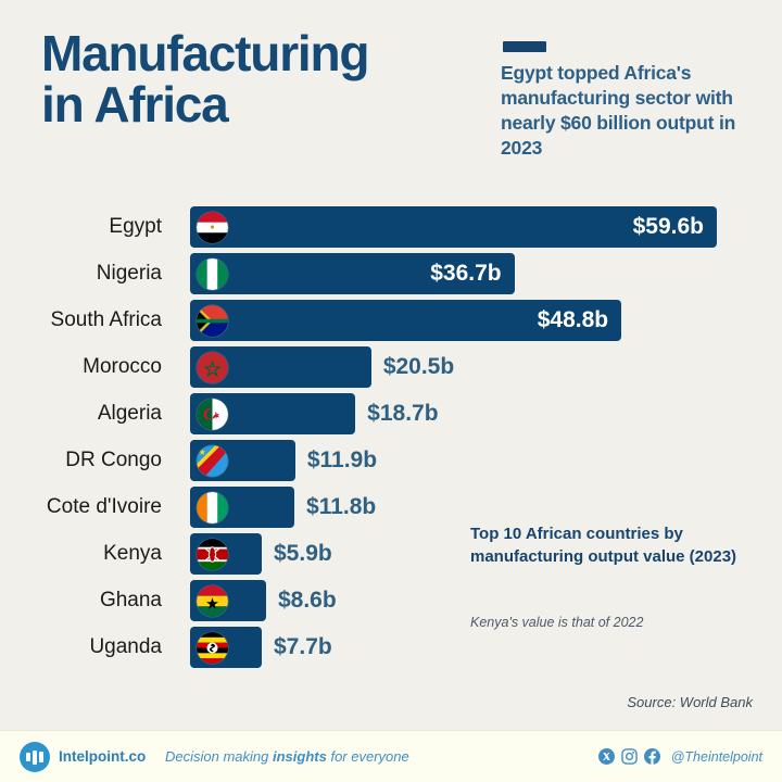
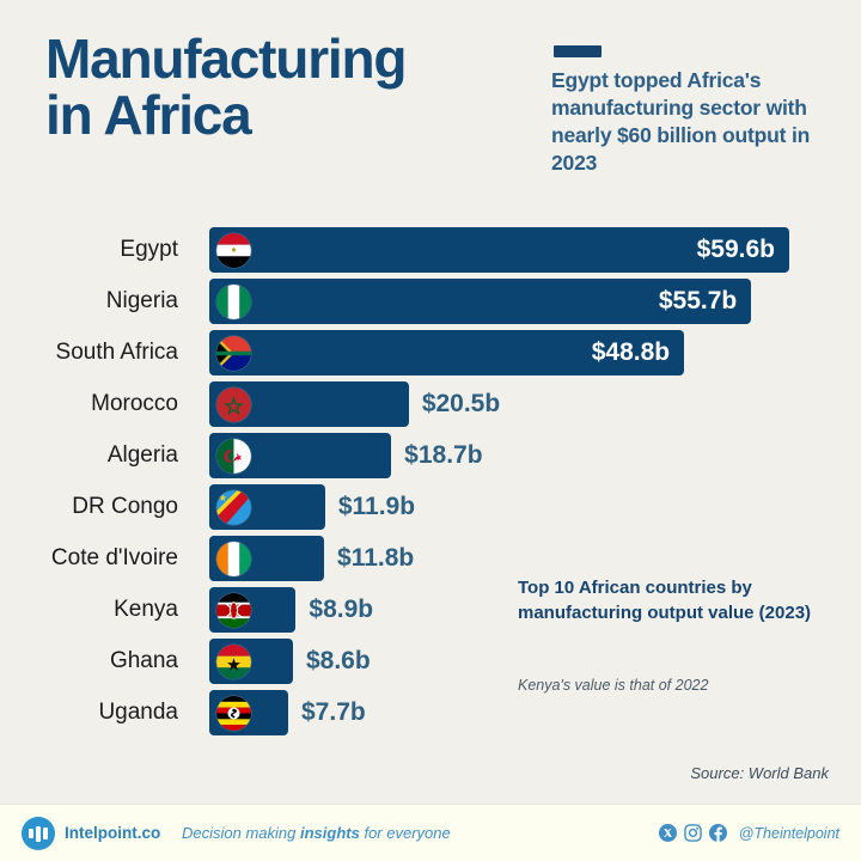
Nigeria: $36.7b -> $55.7b
Kenya: $5.9b -> $8.9b
